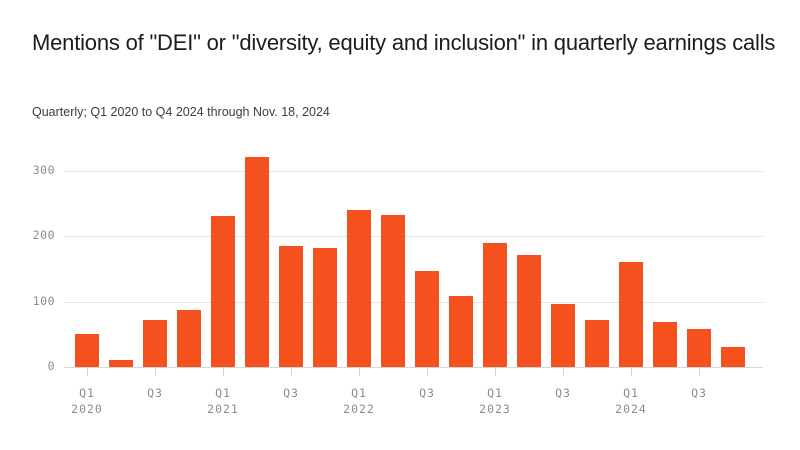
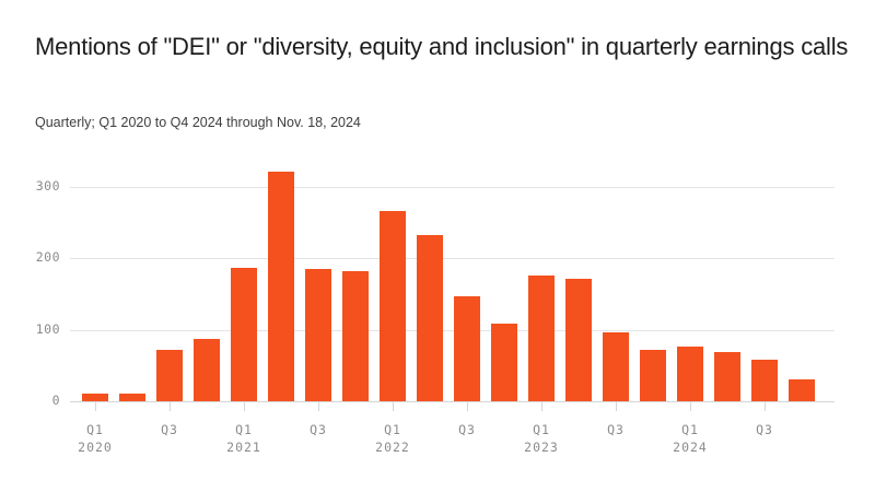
Q1 2020: 50 -> 10
Q1 2021: 230 -> 190
Q1 2022: 240 -> 270
Q1 2023: 190 -> 180
Q1 2024: 160 -> 80
